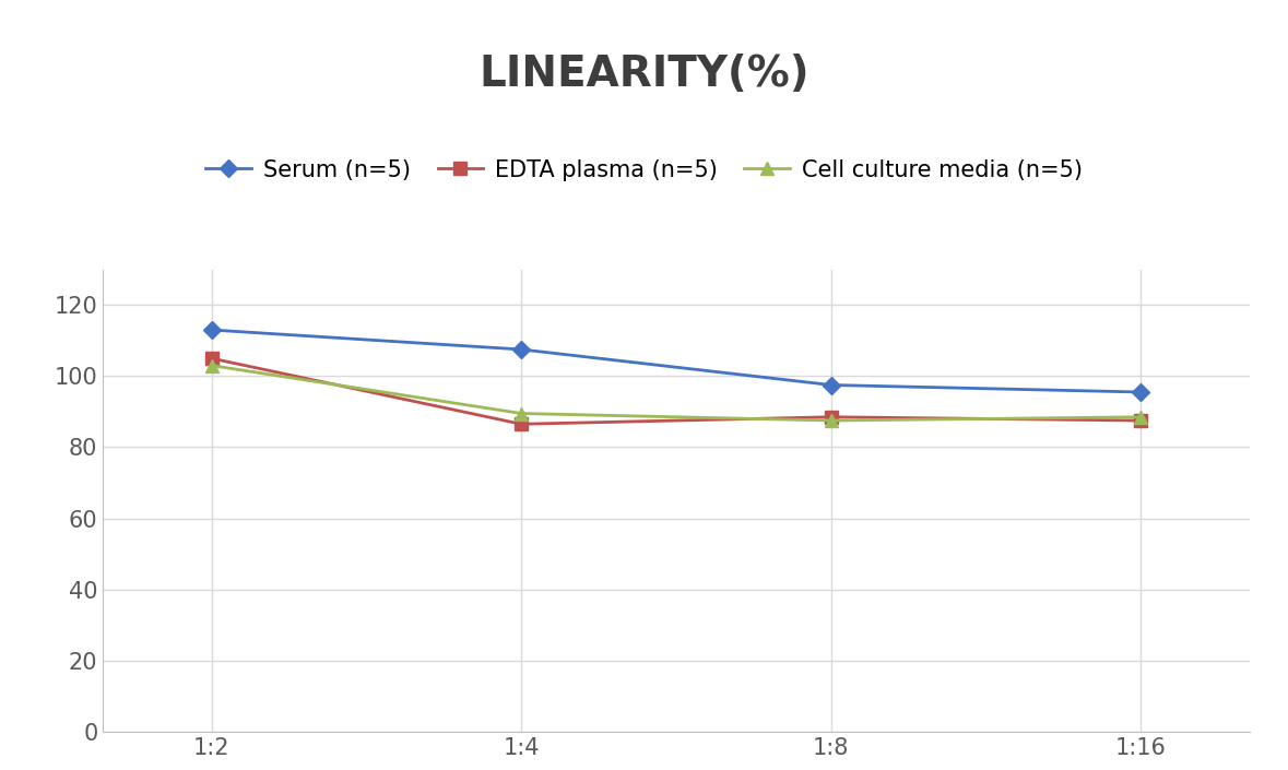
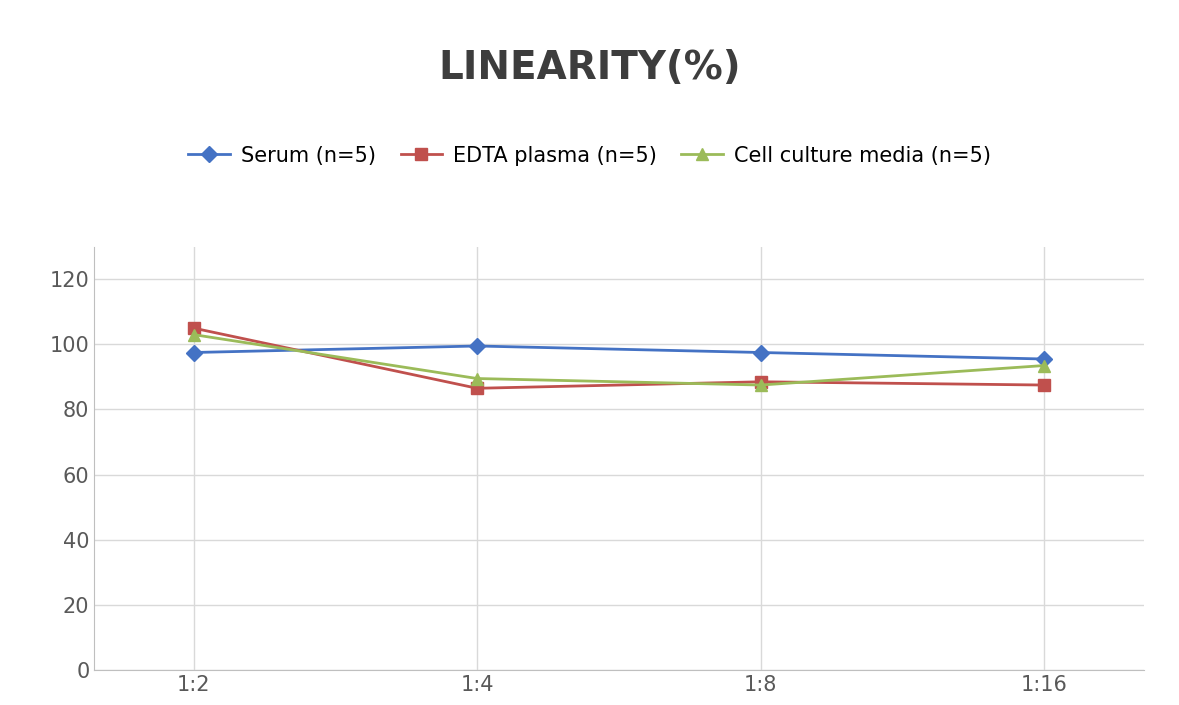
Serum (n=5)/1:2: 113.0 -> 97.5
Serum (n=5)/1:4: 107.5 -> 99.5
Cell culture media (n=5)/1:16: 88.5 -> 93.5
